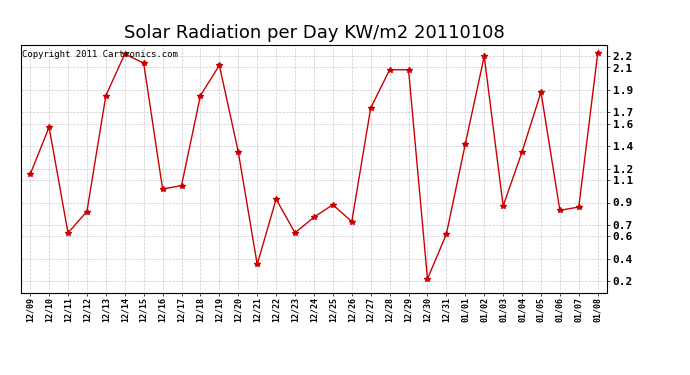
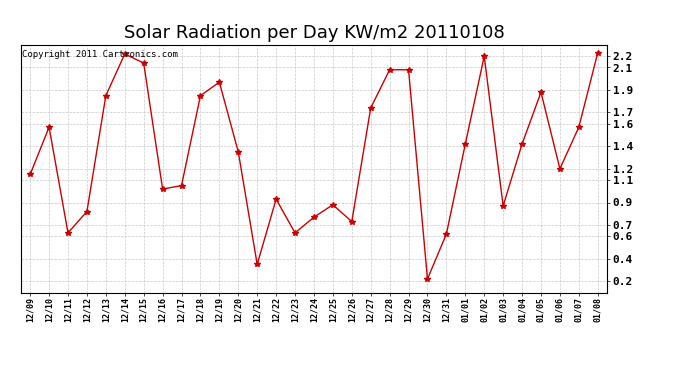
12/19: 2.12 -> 1.97
01/04: 1.35 -> 1.42
01/06: 0.83 -> 1.20
01/07: 0.86 -> 1.57
